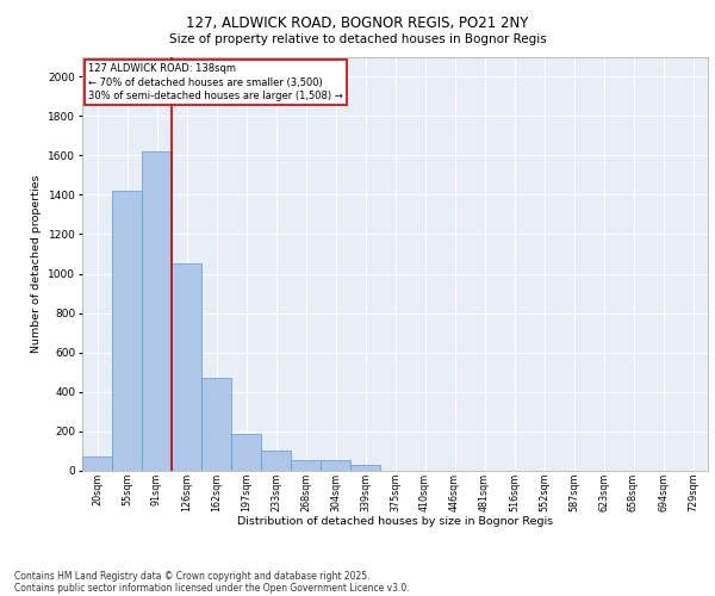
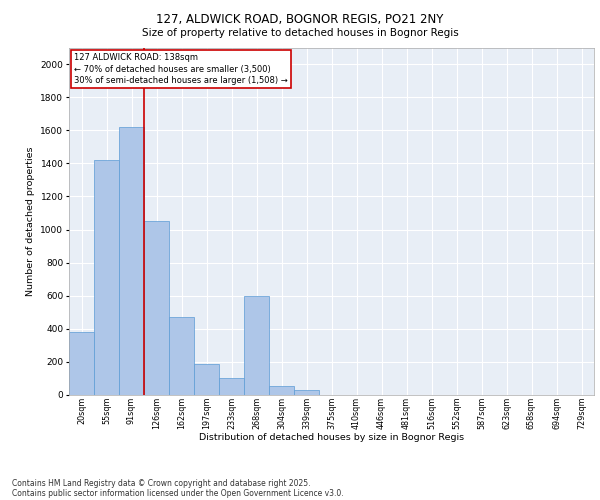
20sqm: 80 -> 380
268sqm: 60 -> 600
